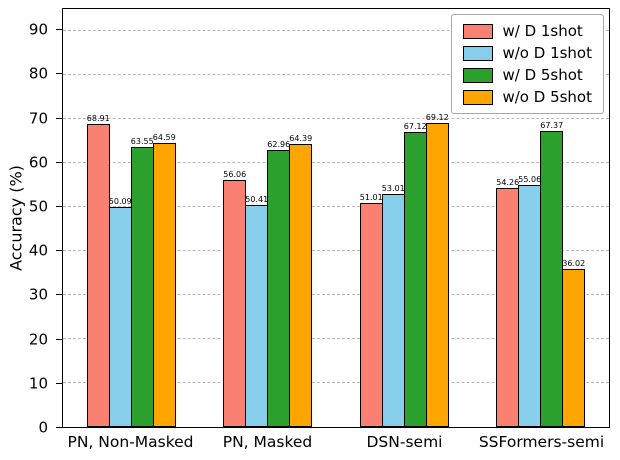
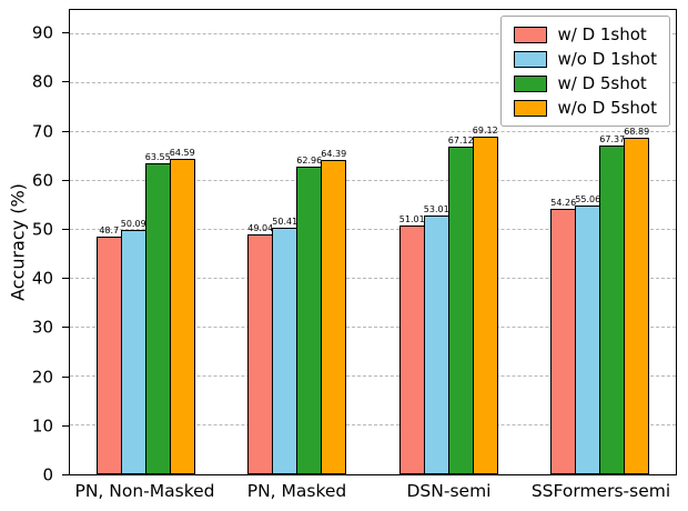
w/ D 1shot/PN, Non-Masked: 68.91 -> 48.7
w/ D 1shot/PN, Masked: 56.06 -> 49.04
w/o D 5shot/SSFormers-semi: 36.02 -> 68.89
